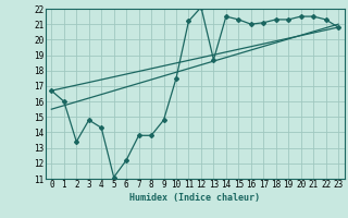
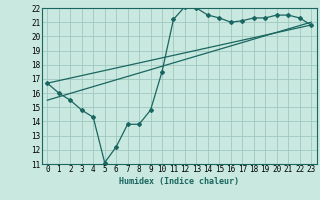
2: 13.4 -> 15.5
13: 18.7 -> 22.0
